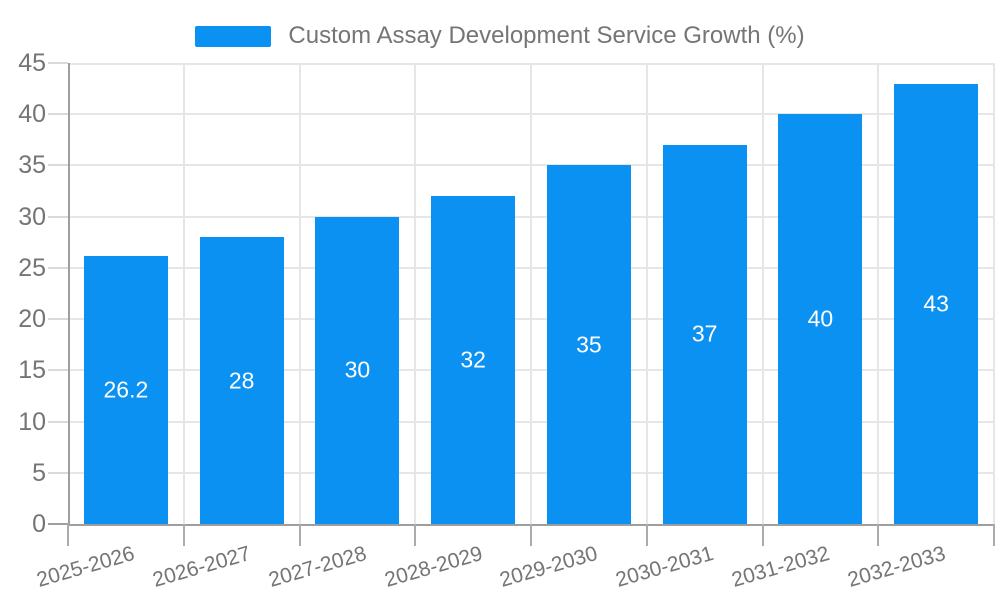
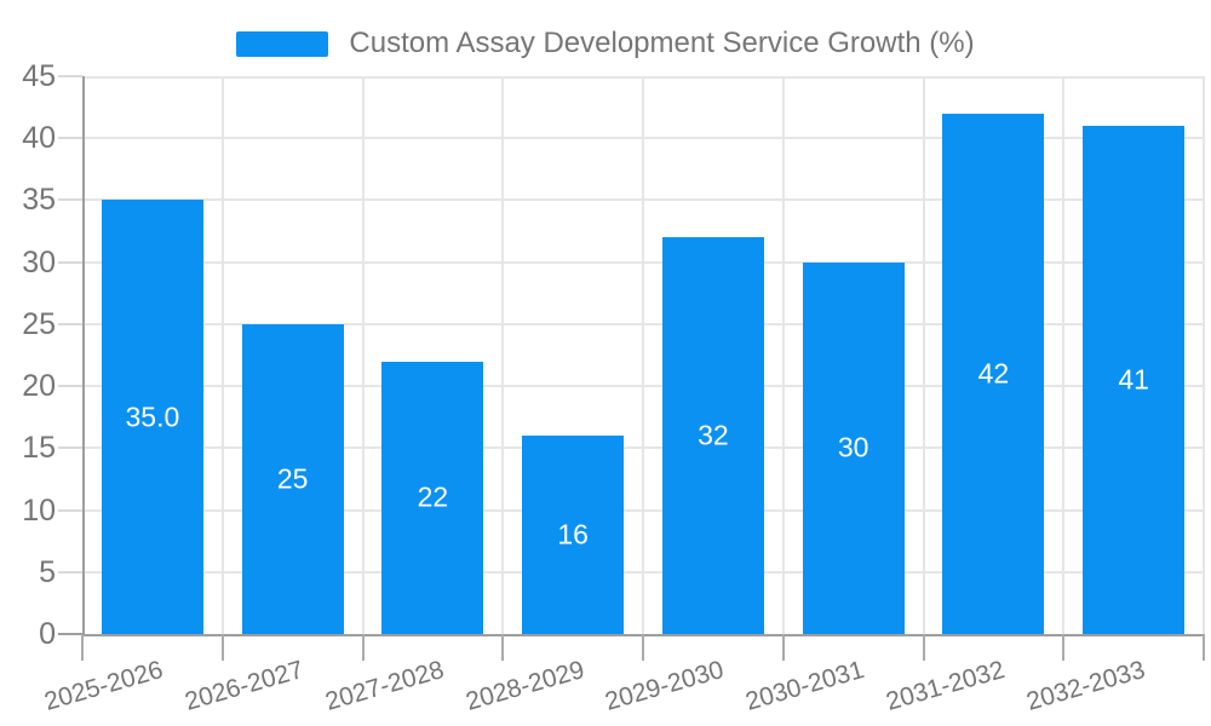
2025-2026: 26.2 -> 35.0
2026-2027: 28 -> 25
2027-2028: 30 -> 22
2028-2029: 32 -> 16
2029-2030: 35 -> 32
2030-2031: 37 -> 30
2031-2032: 40 -> 42
2032-2033: 43 -> 41
